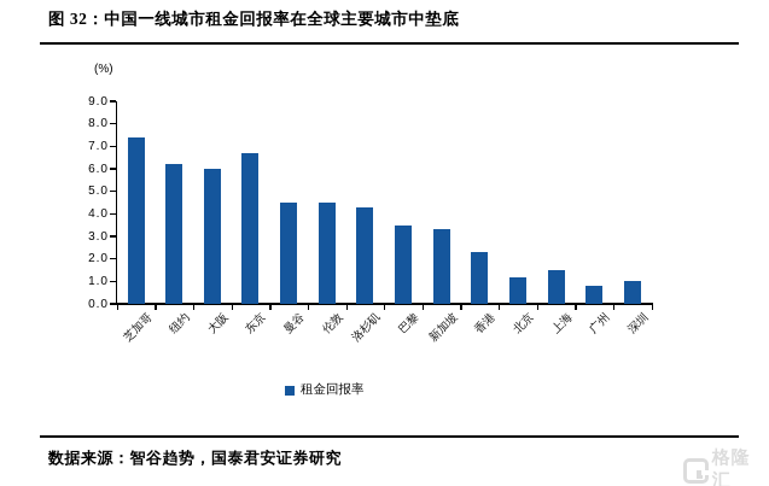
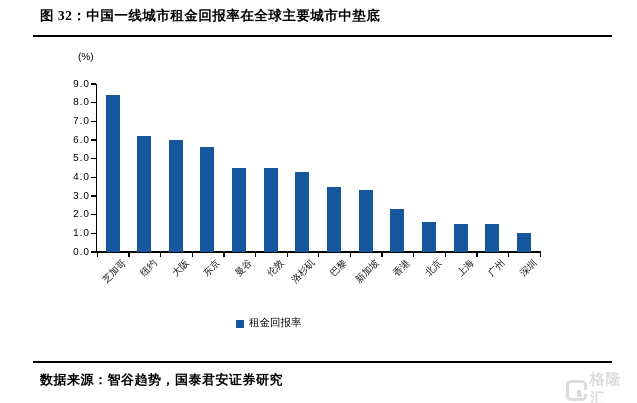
芝加哥: 7.4 -> 8.4
东京: 6.7 -> 5.6
北京: 1.2 -> 1.6
广州: 0.8 -> 1.5
